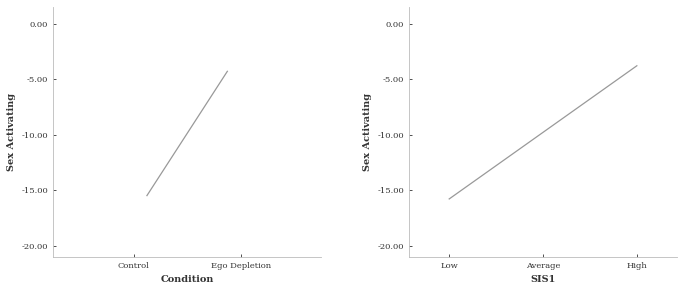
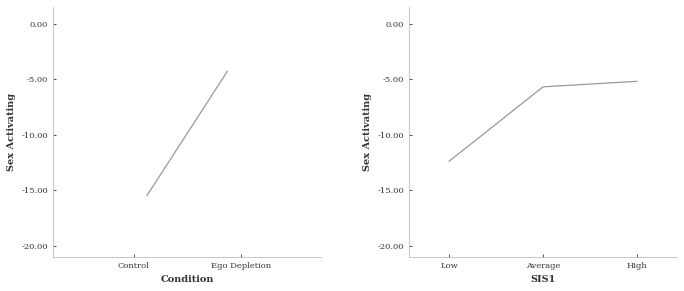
Low: -15.8 -> -12.4
Average: -9.8 -> -5.7
High: -3.8 -> -5.2
